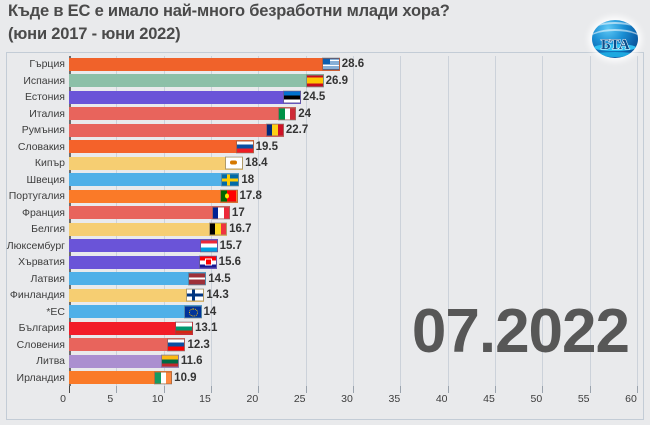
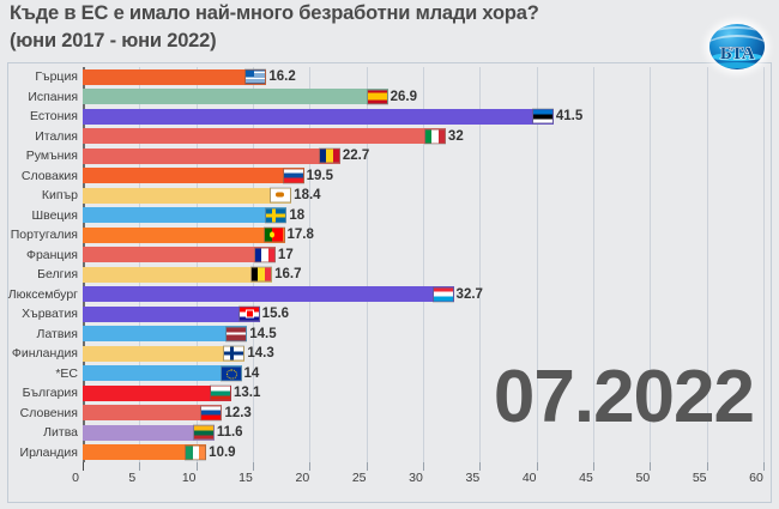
Гърция: 28.6 -> 16.2
Естония: 24.5 -> 41.5
Италия: 24 -> 32
Люксембург: 15.7 -> 32.7
